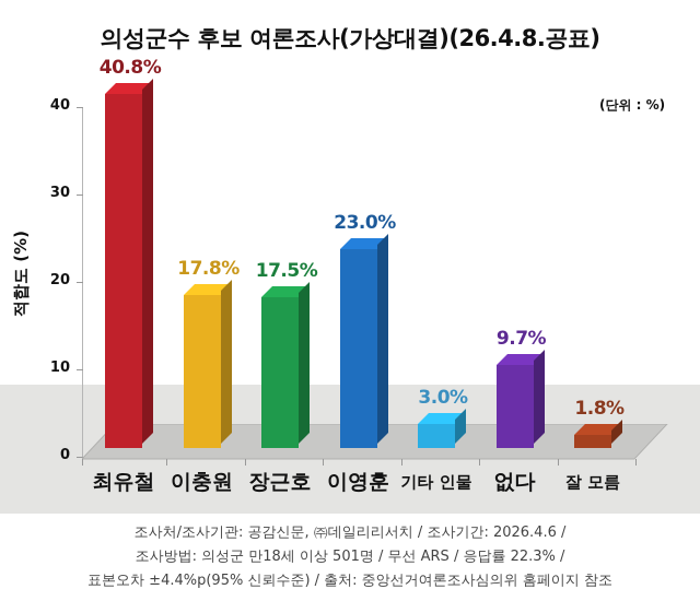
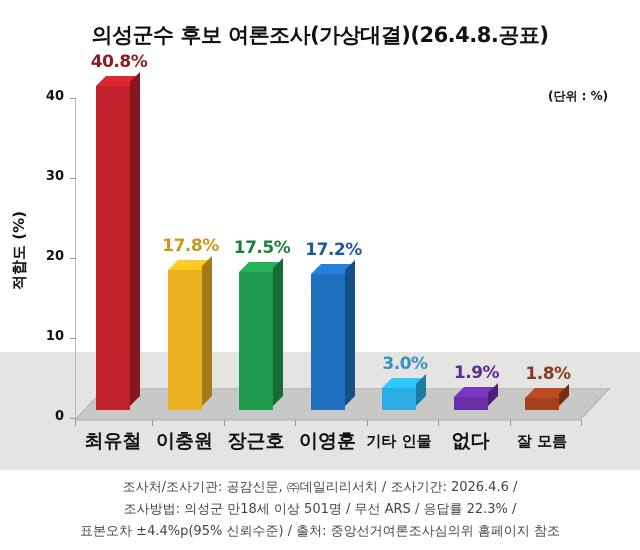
이영훈: 23.0% -> 17.2%
없다: 9.7% -> 1.9%
